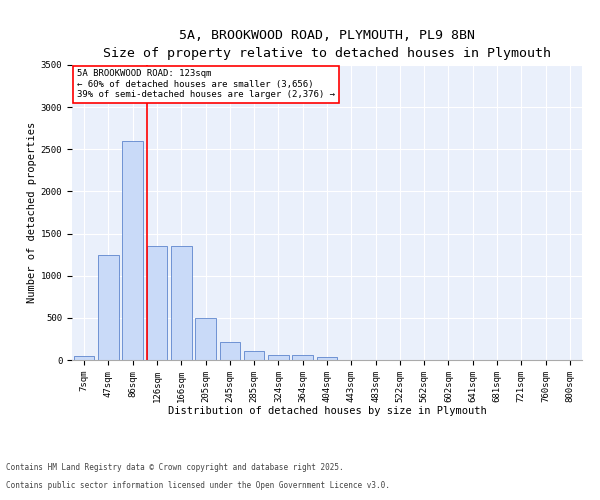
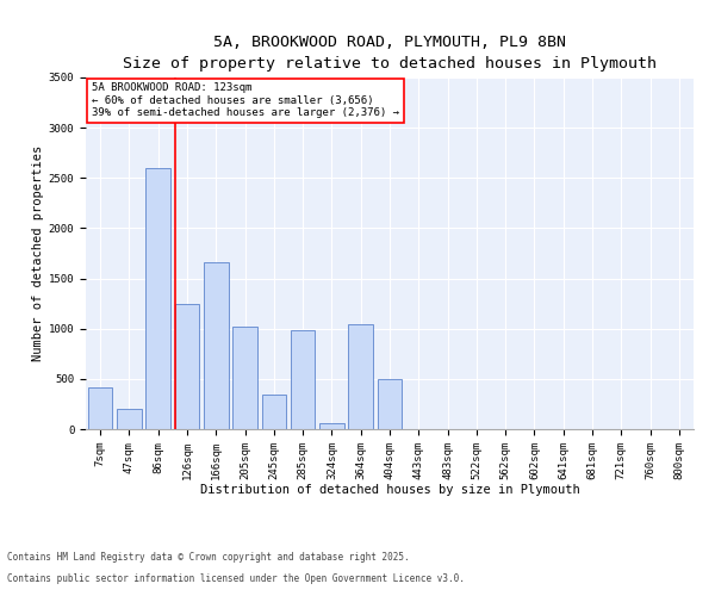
7sqm: 50 -> 420
47sqm: 1240 -> 200
126sqm: 1350 -> 1240
166sqm: 1350 -> 1660
205sqm: 500 -> 1020
245sqm: 210 -> 340
285sqm: 110 -> 980
364sqm: 60 -> 1040
404sqm: 40 -> 500
